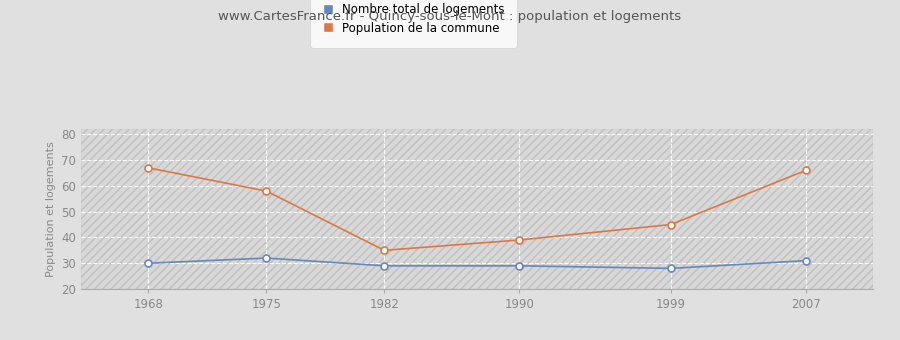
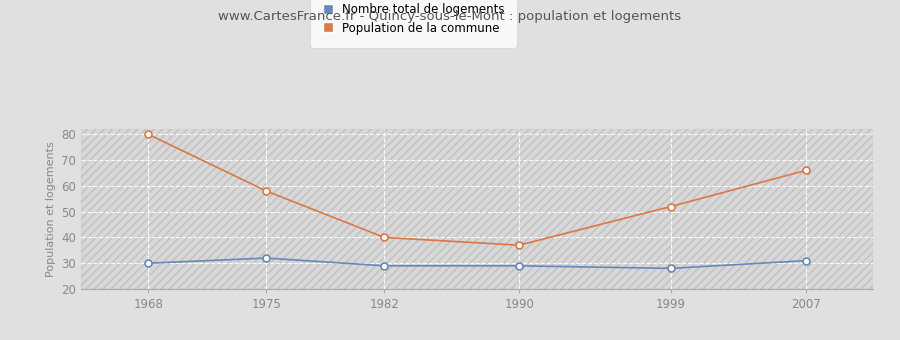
Population de la commune/1968: 67 -> 80
Population de la commune/1982: 35 -> 40
Population de la commune/1990: 39 -> 37
Population de la commune/1999: 45 -> 52
